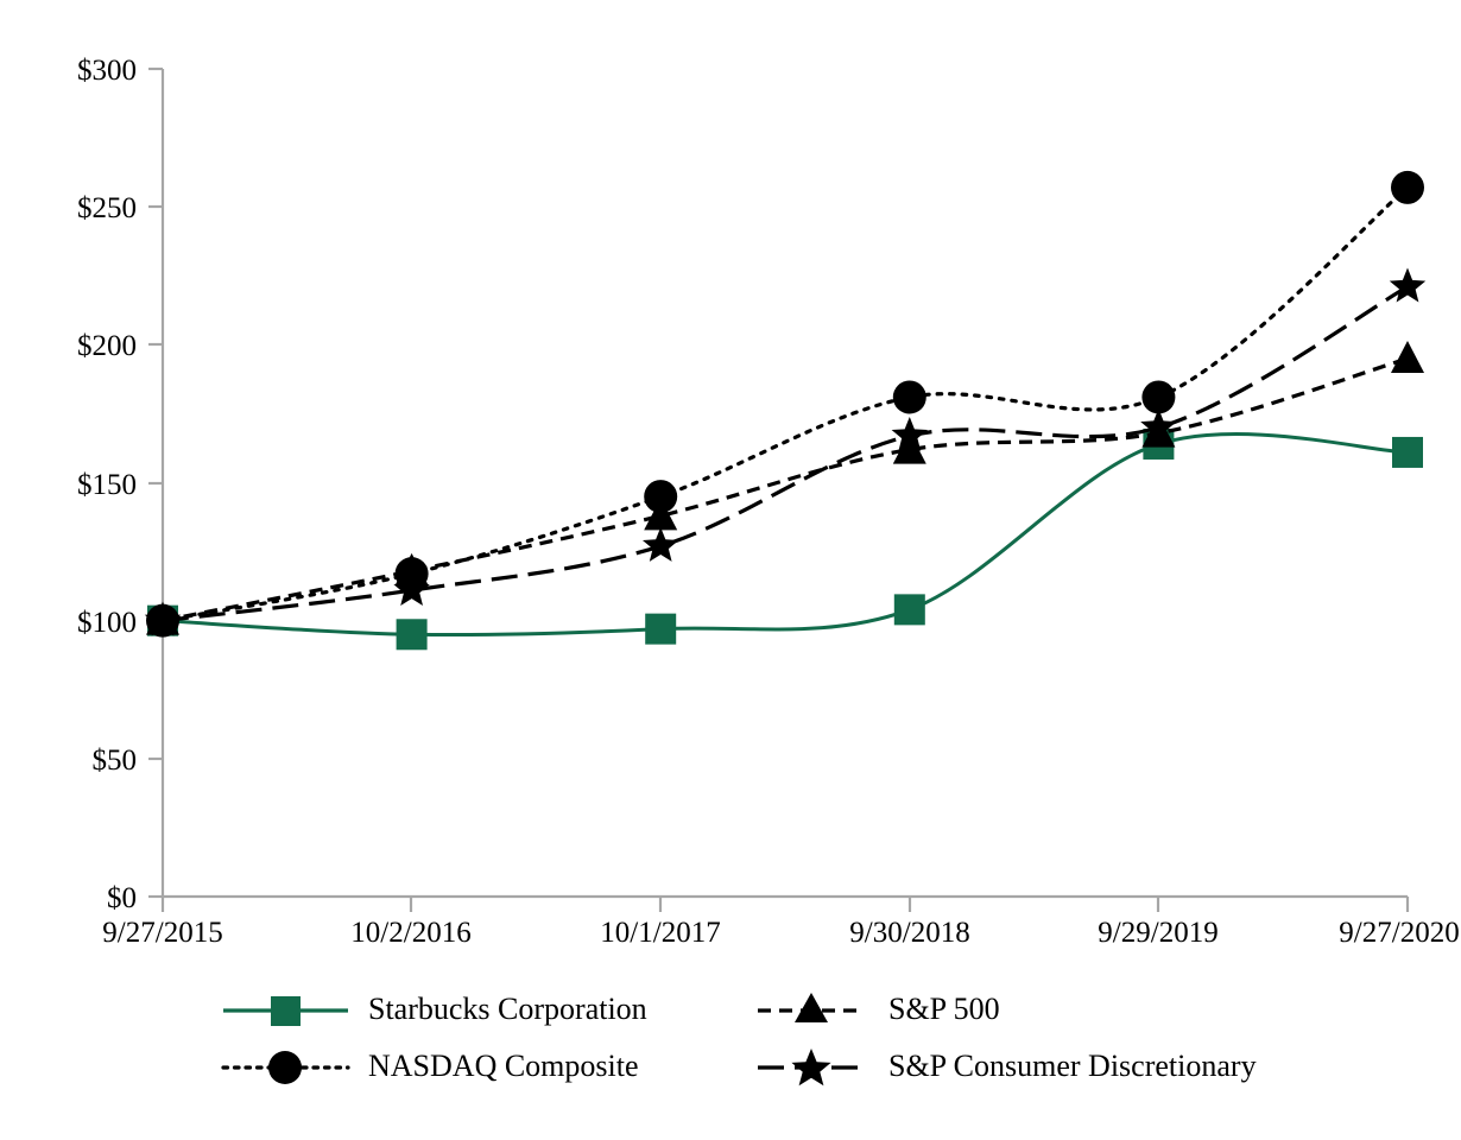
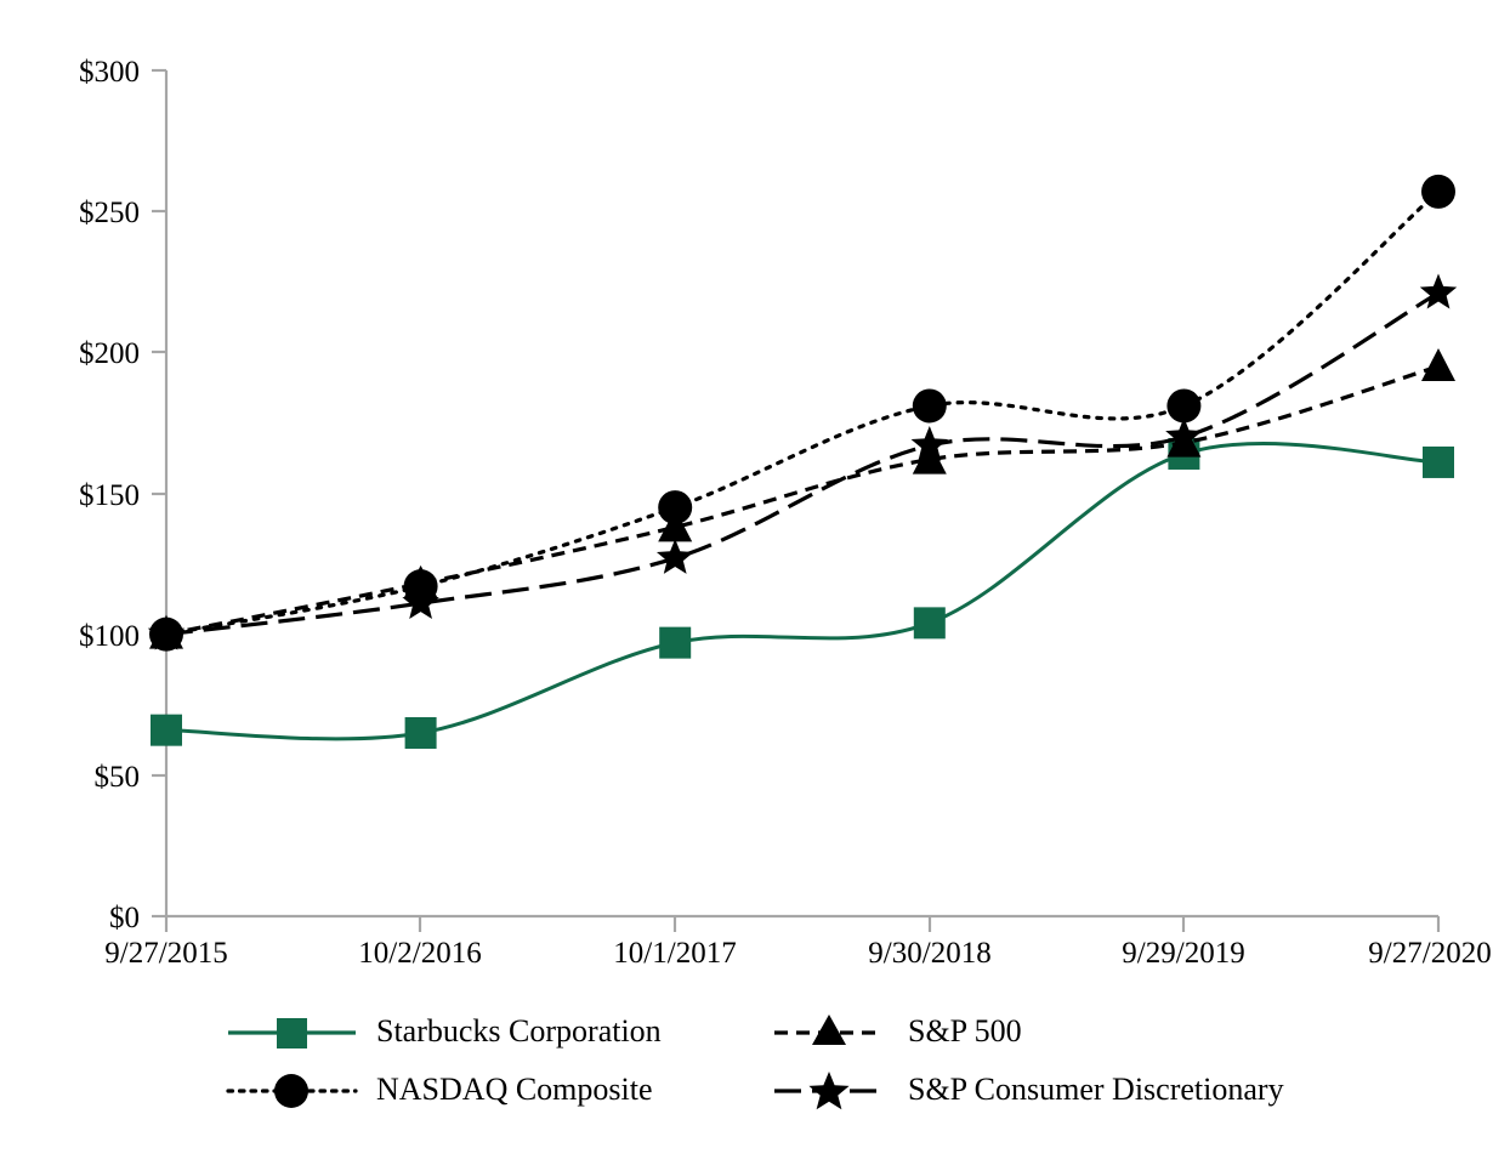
Starbucks Corporation/9/27/2015: $100 -> $66
Starbucks Corporation/10/2/2016: $95 -> $65
